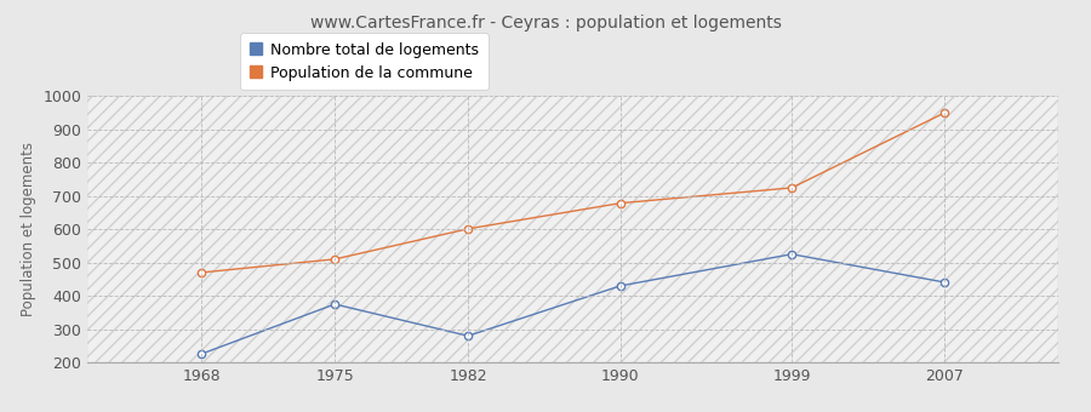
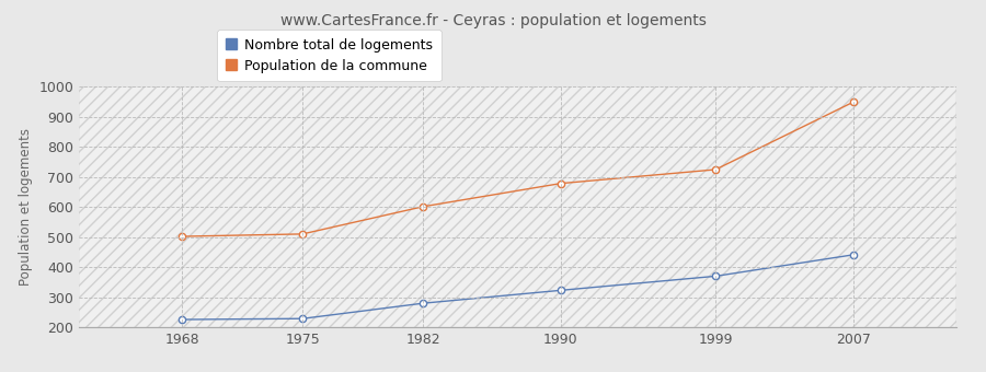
Population de la commune/1968: 470 -> 502
Nombre total de logements/1975: 375 -> 229
Nombre total de logements/1990: 430 -> 323
Nombre total de logements/1999: 525 -> 370
